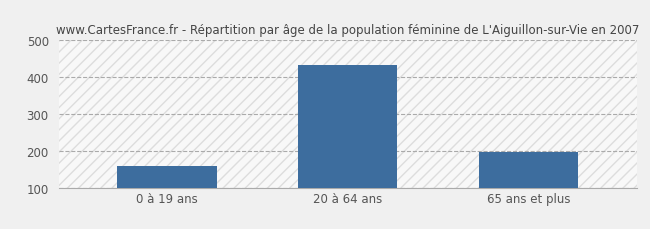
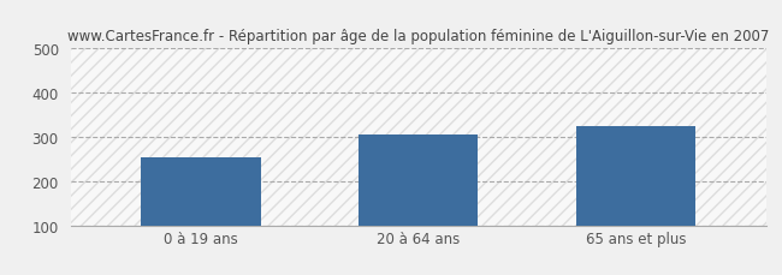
0 à 19 ans: 160 -> 255
20 à 64 ans: 432 -> 305
65 ans et plus: 196 -> 325
